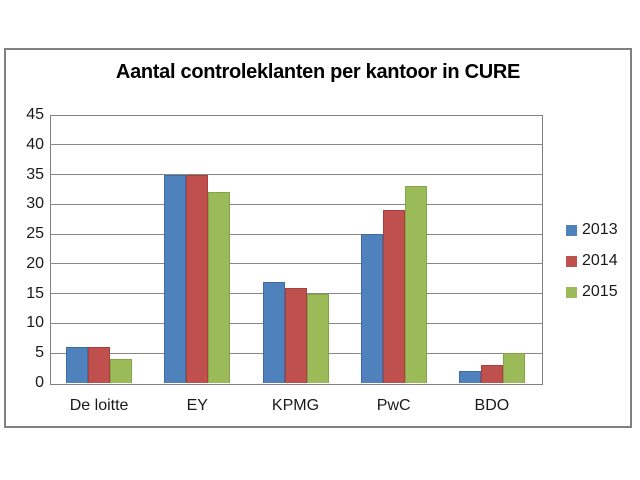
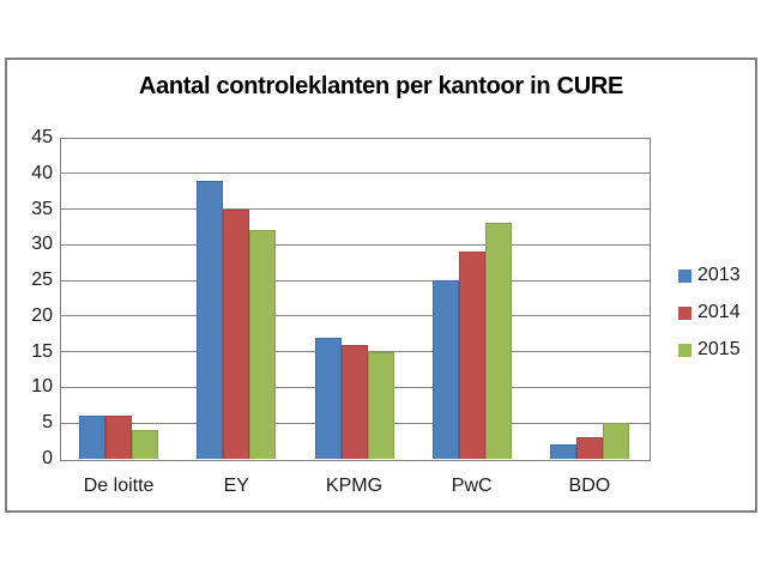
2013/EY: 35 -> 39
